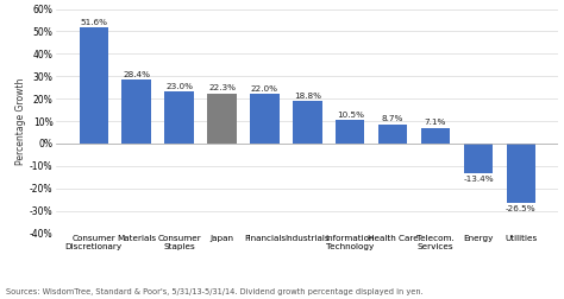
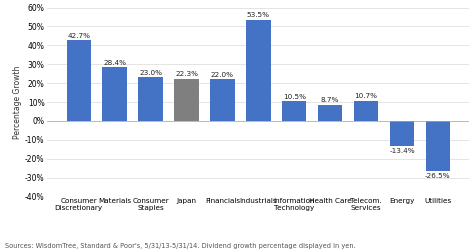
Consumer Discretionary: 51.6% -> 42.7%
Industrials: 18.8% -> 53.5%
Telecom. Services: 7.1% -> 10.7%
